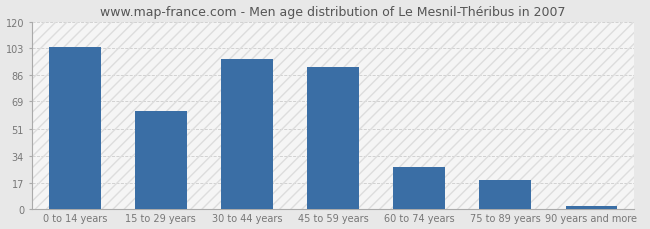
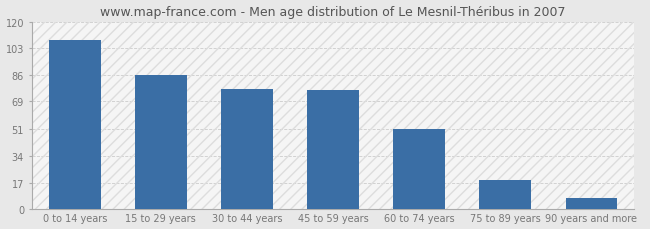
0 to 14 years: 104 -> 108
15 to 29 years: 63 -> 86
30 to 44 years: 96 -> 77
45 to 59 years: 91 -> 76
60 to 74 years: 27 -> 51
90 years and more: 2 -> 7
